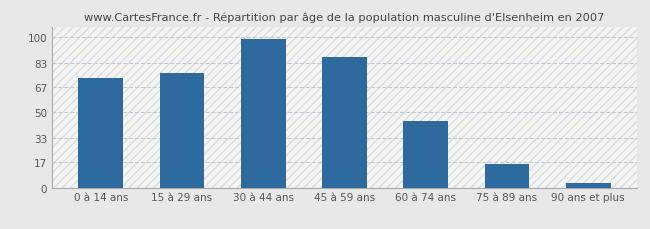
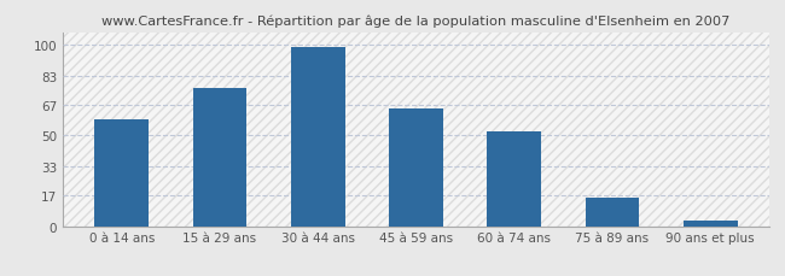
0 à 14 ans: 73 -> 59
45 à 59 ans: 87 -> 65
60 à 74 ans: 44 -> 52
